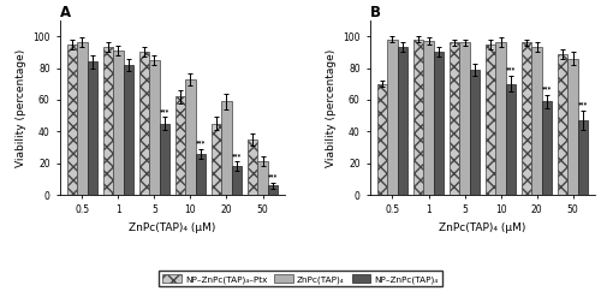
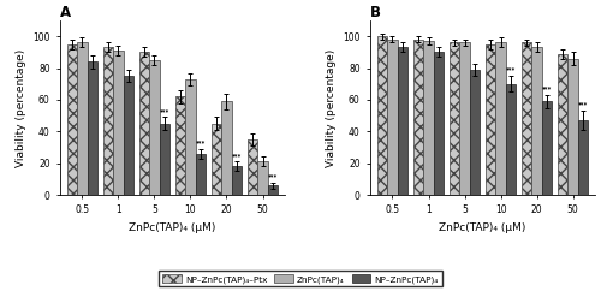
A/NP–ZnPc(TAP)₄/1: 82 -> 75
B/NP–ZnPc(TAP)₄–Ptx/0.5: 70 -> 100
